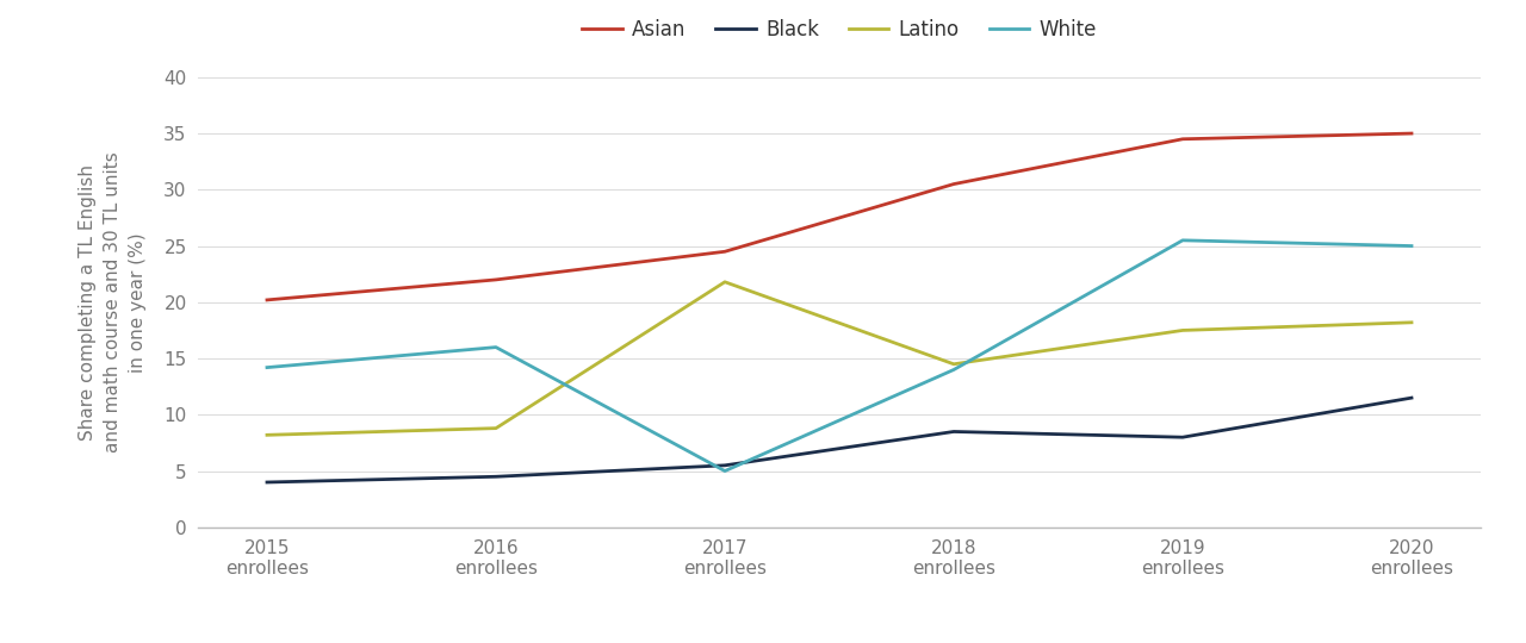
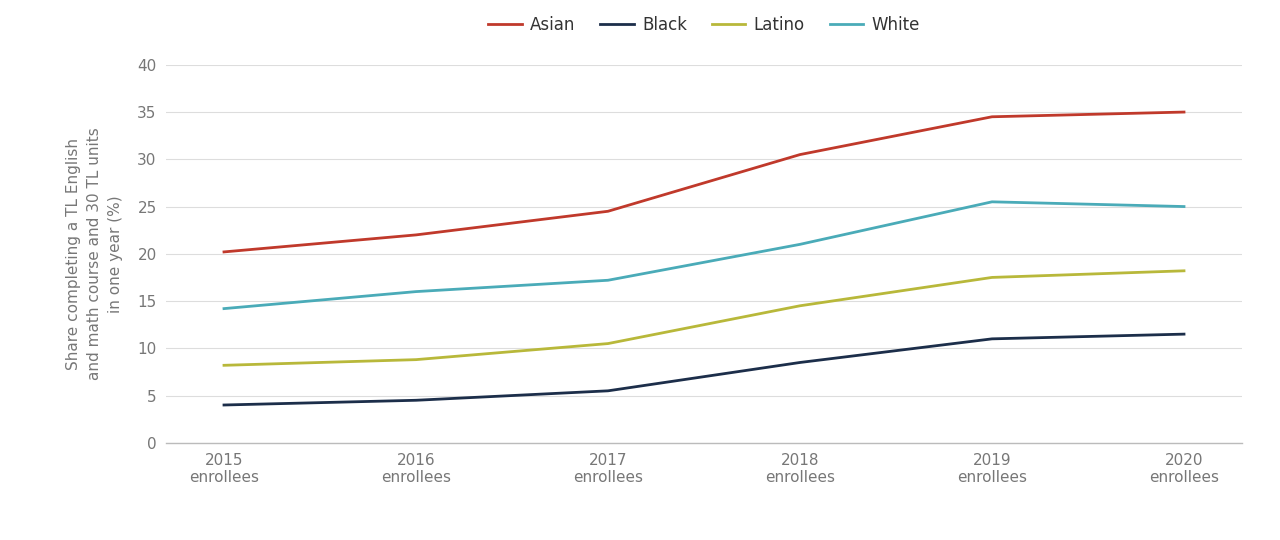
Latino/2017 enrollees: 21.8 -> 10.5
White/2017 enrollees: 5.0 -> 17.2
White/2018 enrollees: 14.0 -> 21.0
Black/2019 enrollees: 8.0 -> 11.0
